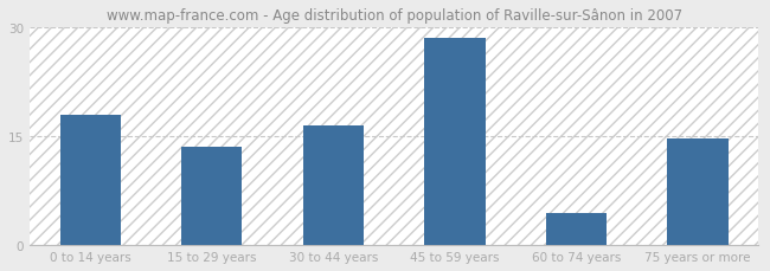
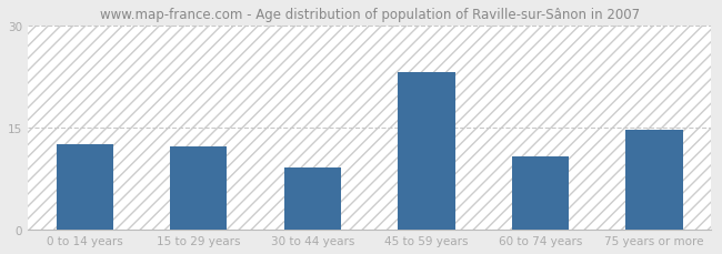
0 to 14 years: 18.0 -> 12.6
15 to 29 years: 13.5 -> 12.2
30 to 44 years: 16.5 -> 9.2
45 to 59 years: 28.5 -> 23.2
60 to 74 years: 4.5 -> 10.8
